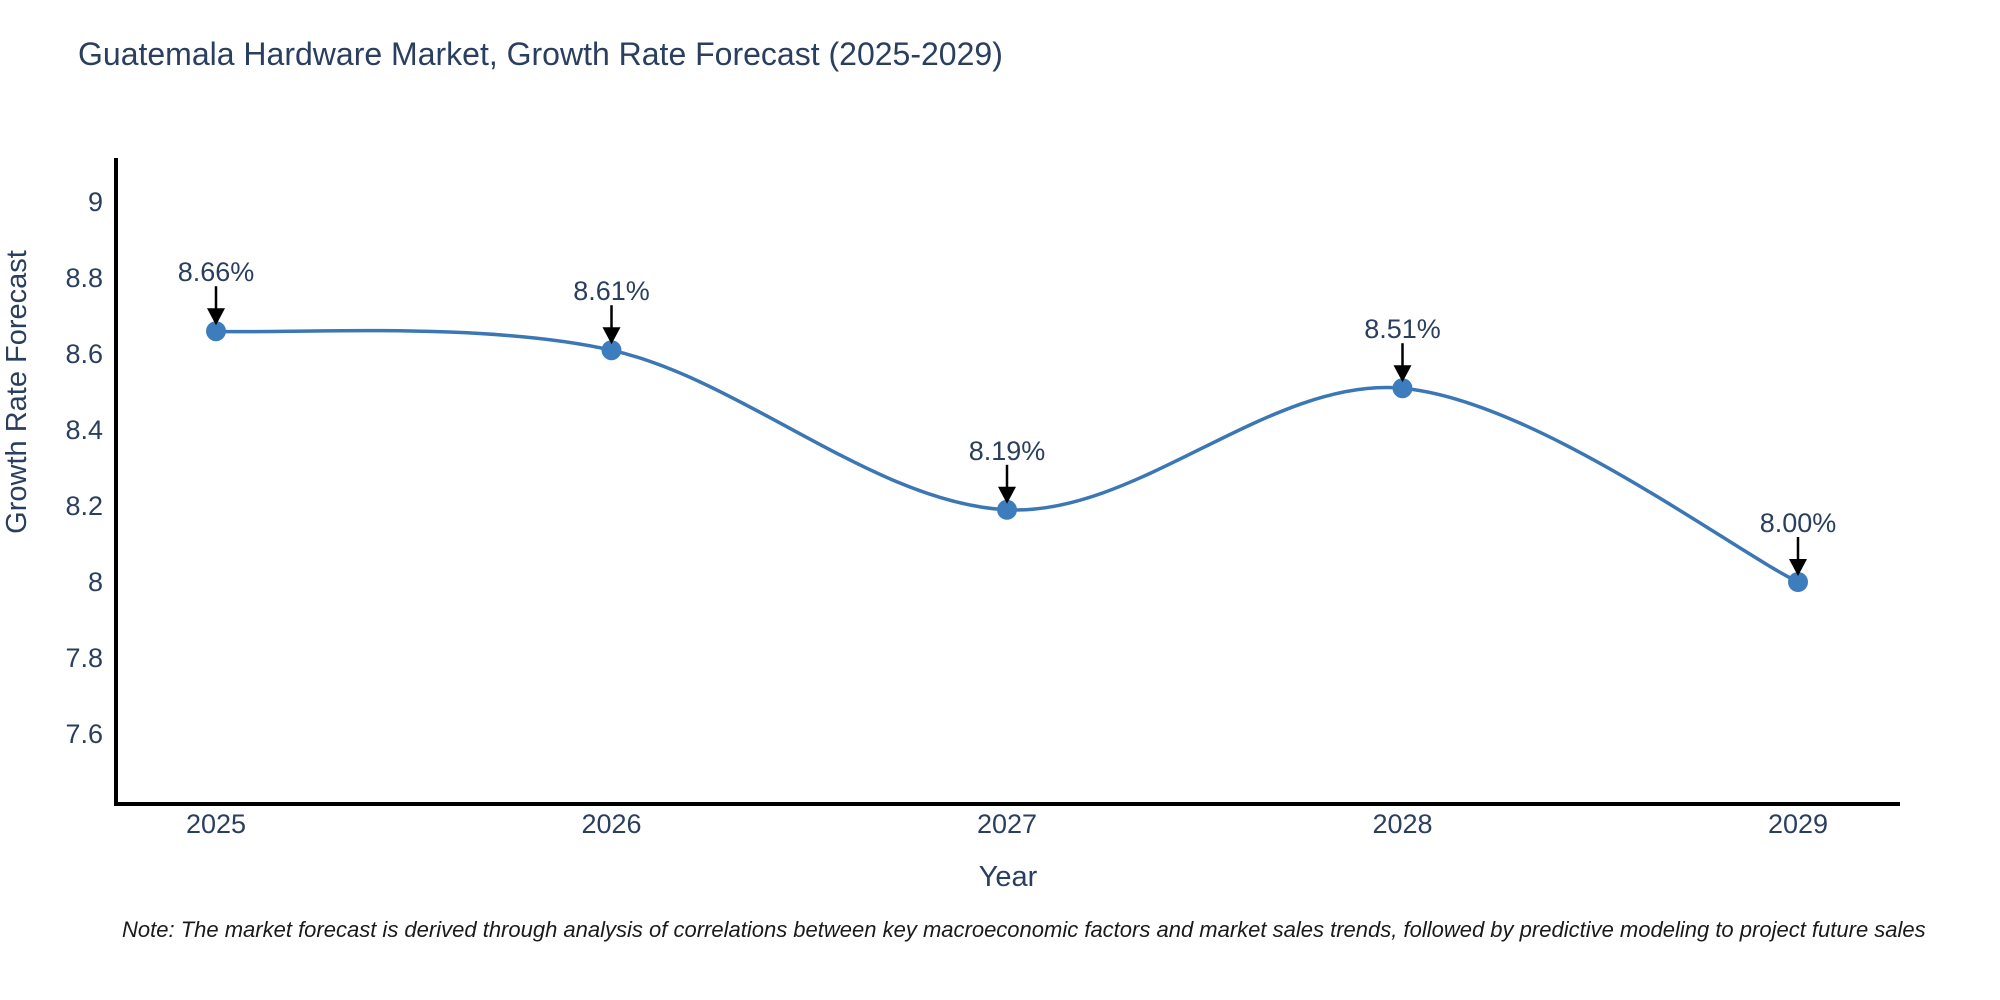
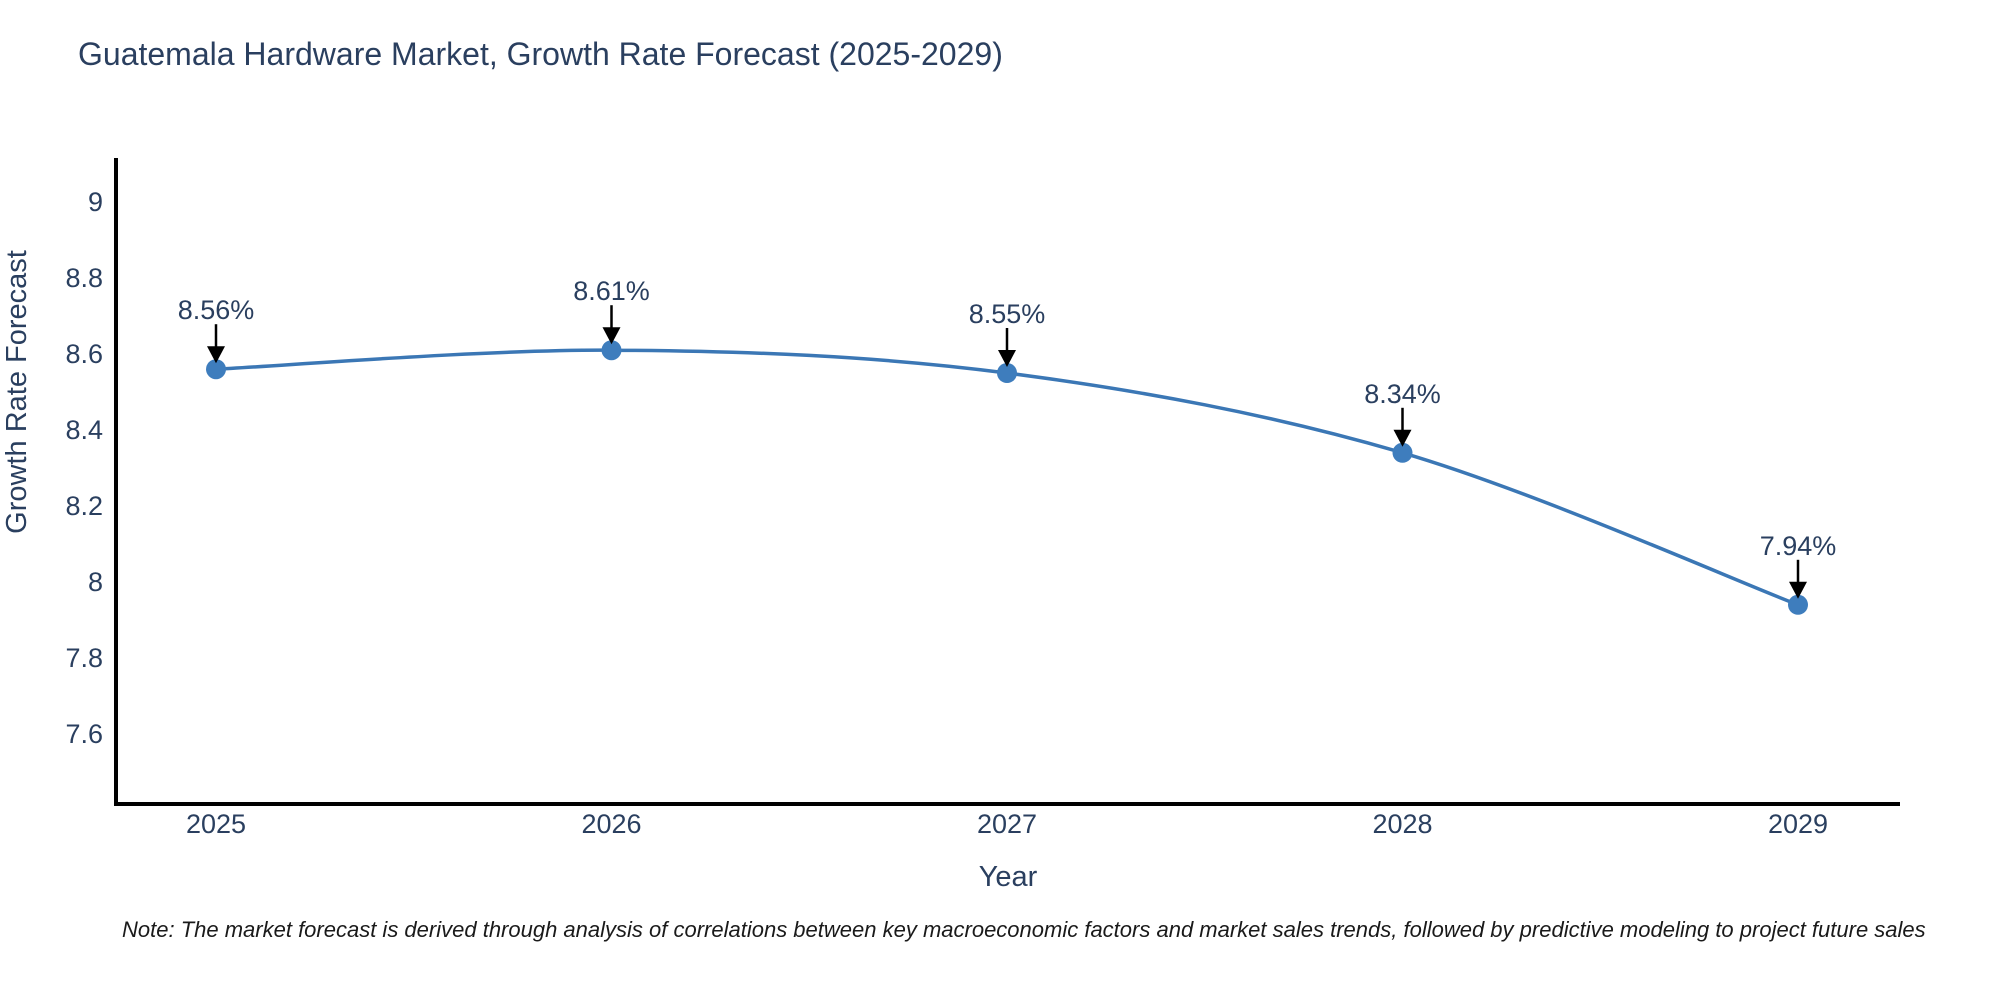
2025: 8.66% -> 8.56%
2027: 8.19% -> 8.55%
2028: 8.51% -> 8.34%
2029: 8.00% -> 7.94%
